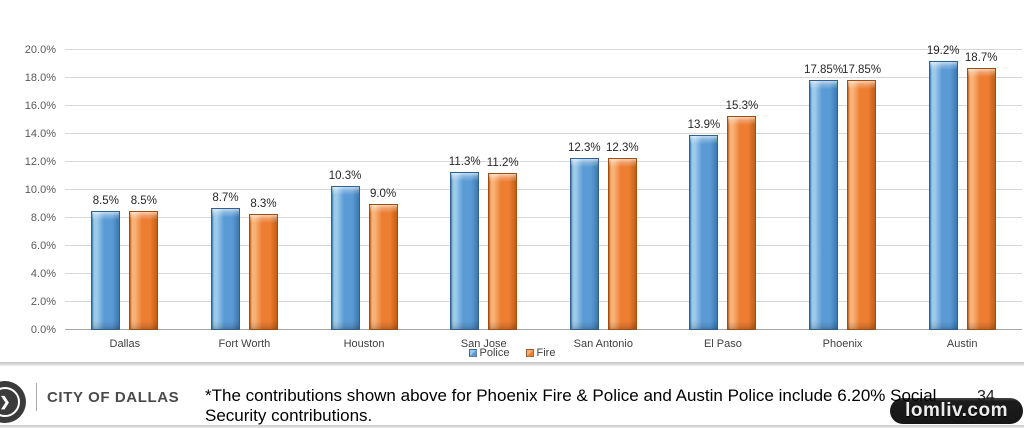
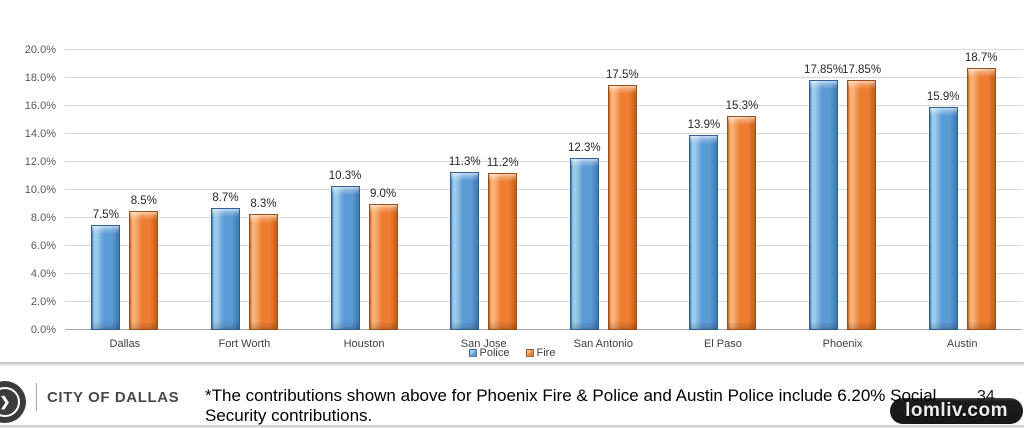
Police/Dallas: 8.5% -> 7.5%
Fire/San Antonio: 12.3% -> 17.5%
Police/Austin: 19.2% -> 15.9%
